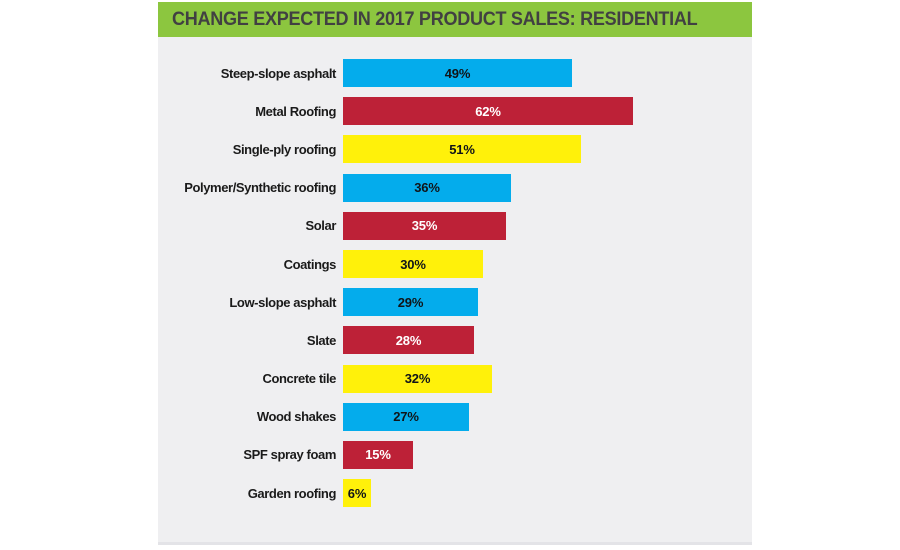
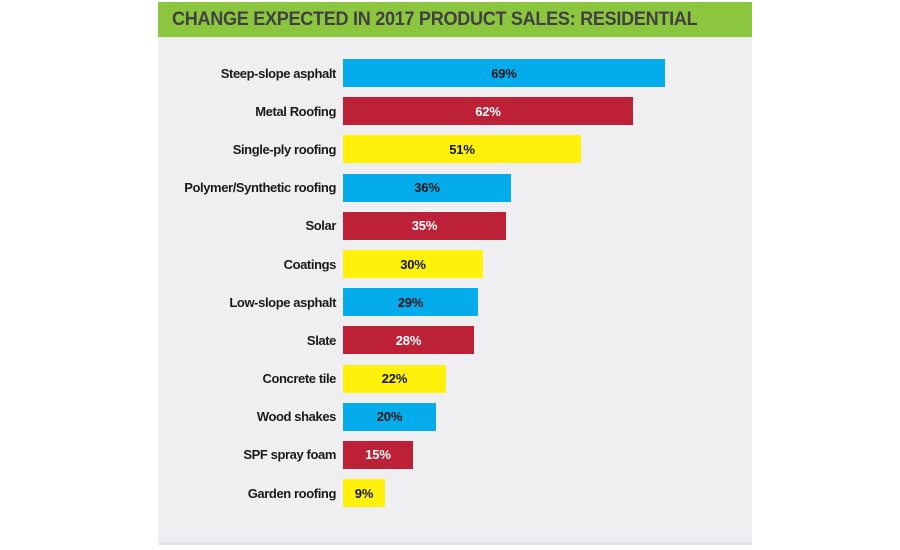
Steep-slope asphalt: 49% -> 69%
Concrete tile: 32% -> 22%
Wood shakes: 27% -> 20%
Garden roofing: 6% -> 9%
